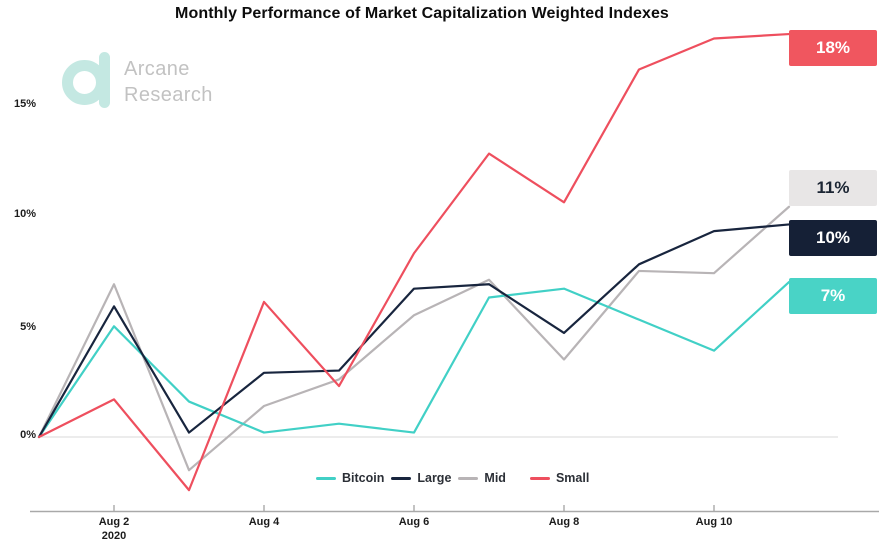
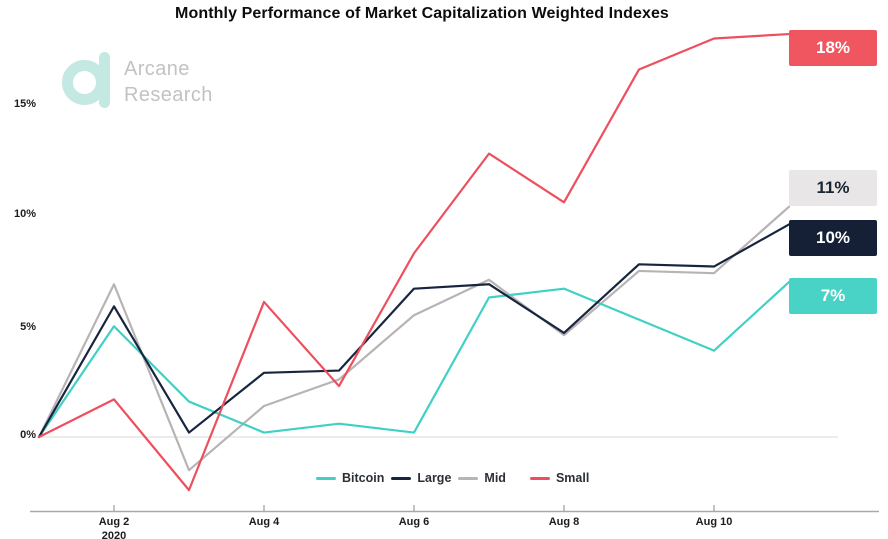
Mid/Aug 8: 3.5% -> 4.6%
Large/Aug 10: 9.3% -> 7.7%
